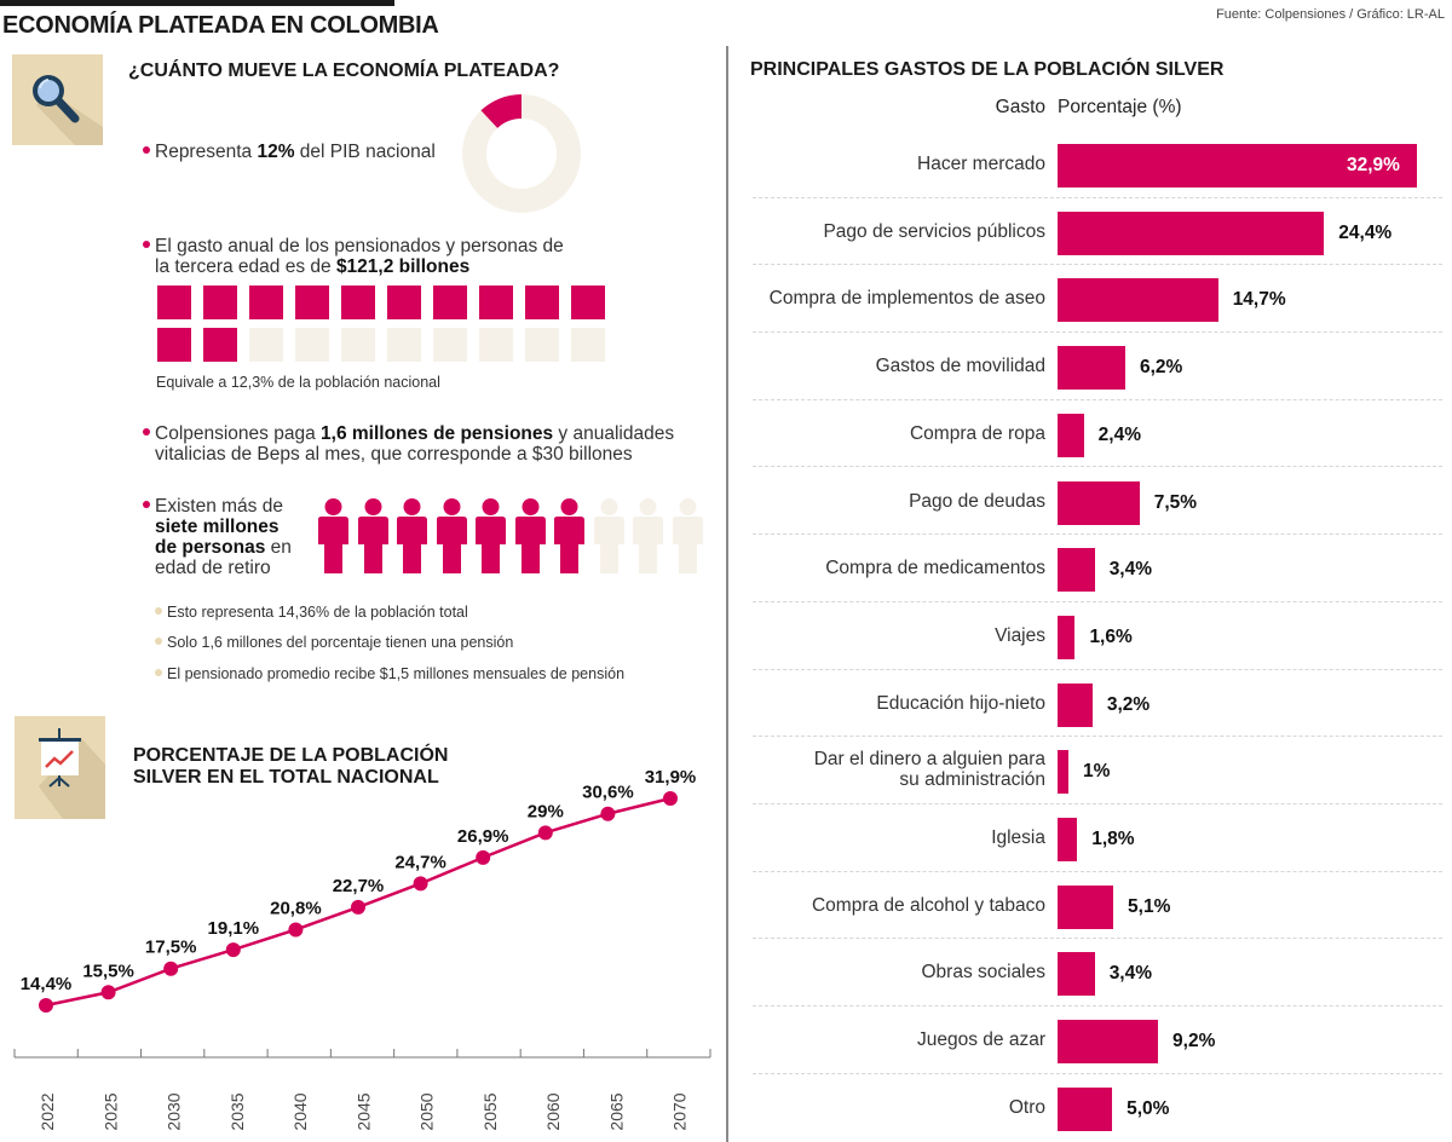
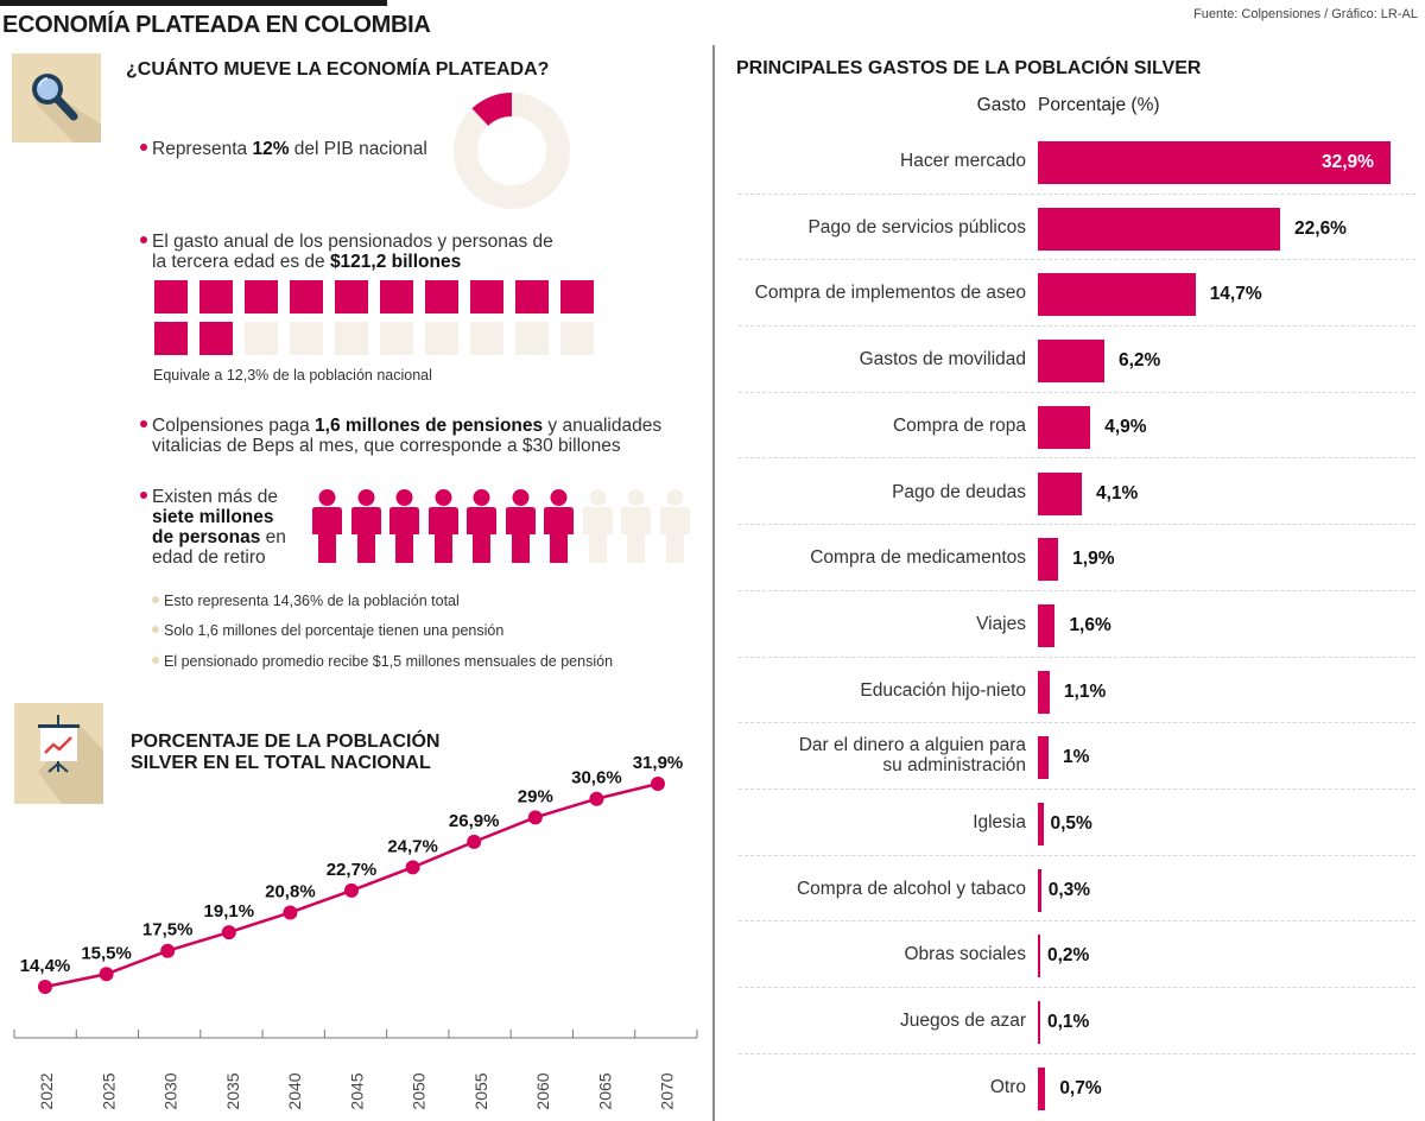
PRINCIPALES GASTOS DE LA POBLACIÓN SILVER/Pago de servicios públicos: 24,4% -> 22,6%
PRINCIPALES GASTOS DE LA POBLACIÓN SILVER/Compra de ropa: 2,4% -> 4,9%
PRINCIPALES GASTOS DE LA POBLACIÓN SILVER/Pago de deudas: 7,5% -> 4,1%
PRINCIPALES GASTOS DE LA POBLACIÓN SILVER/Compra de medicamentos: 3,4% -> 1,9%
PRINCIPALES GASTOS DE LA POBLACIÓN SILVER/Educación hijo-nieto: 3,2% -> 1,1%
PRINCIPALES GASTOS DE LA POBLACIÓN SILVER/Iglesia: 1,8% -> 0,5%
PRINCIPALES GASTOS DE LA POBLACIÓN SILVER/Compra de alcohol y tabaco: 5,1% -> 0,3%
PRINCIPALES GASTOS DE LA POBLACIÓN SILVER/Obras sociales: 3,4% -> 0,2%
PRINCIPALES GASTOS DE LA POBLACIÓN SILVER/Juegos de azar: 9,2% -> 0,1%
PRINCIPALES GASTOS DE LA POBLACIÓN SILVER/Otro: 5,0% -> 0,7%
